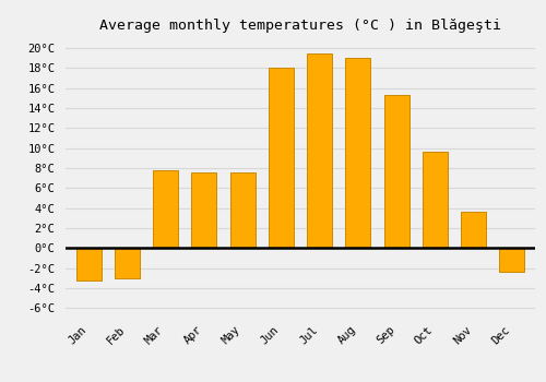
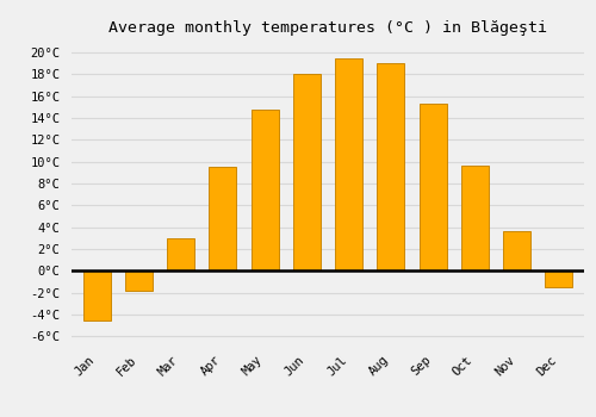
Jan: -3.2°C -> -4.5°C
Feb: -3.0°C -> -1.8°C
Mar: 7.8°C -> 3.0°C
Apr: 7.6°C -> 9.5°C
May: 7.6°C -> 14.8°C
Dec: -2.4°C -> -1.5°C
